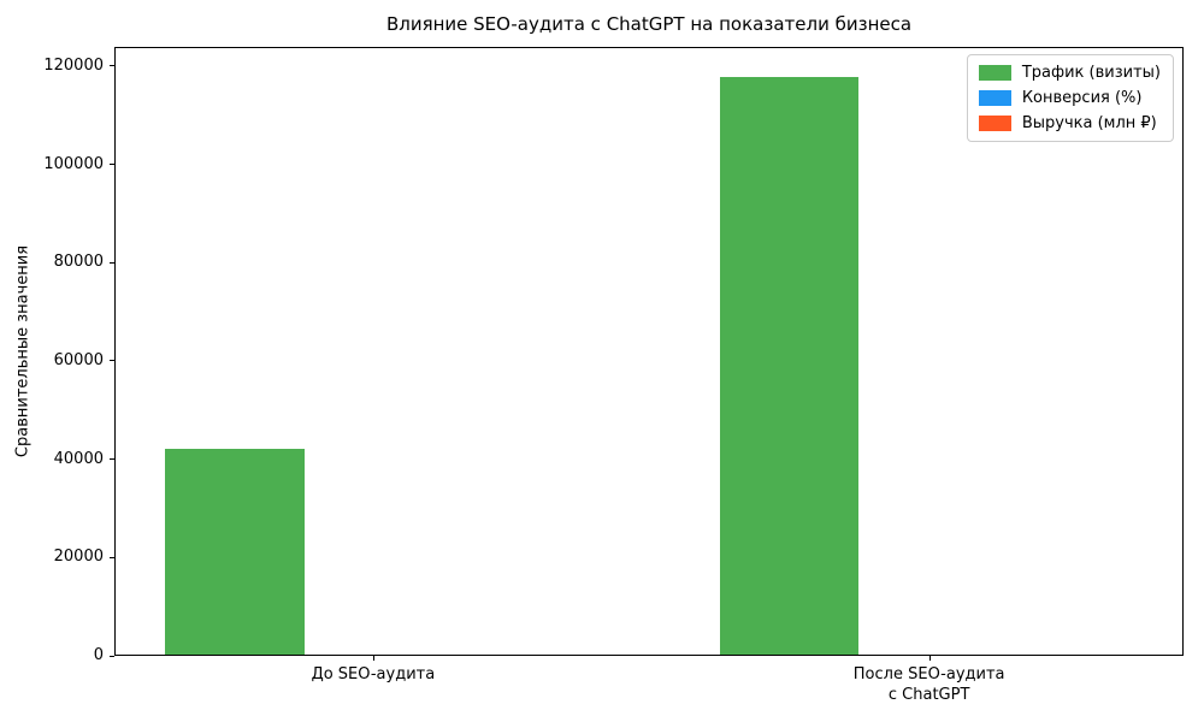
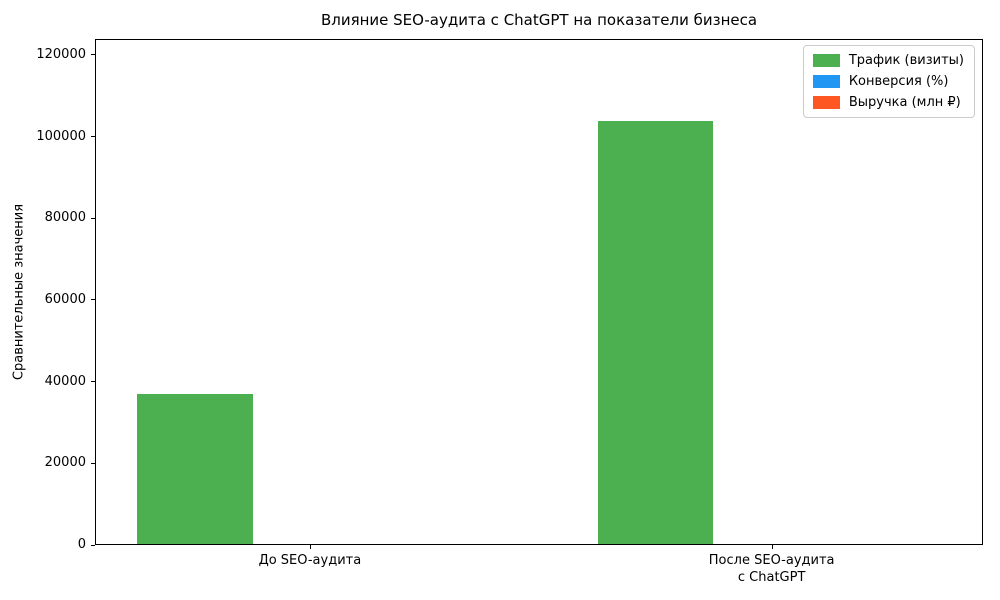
Трафик (визиты)/До SEO-аудита: 42000 -> 37000
Трафик (визиты)/После SEO-аудита с ChatGPT: 118000 -> 104000
